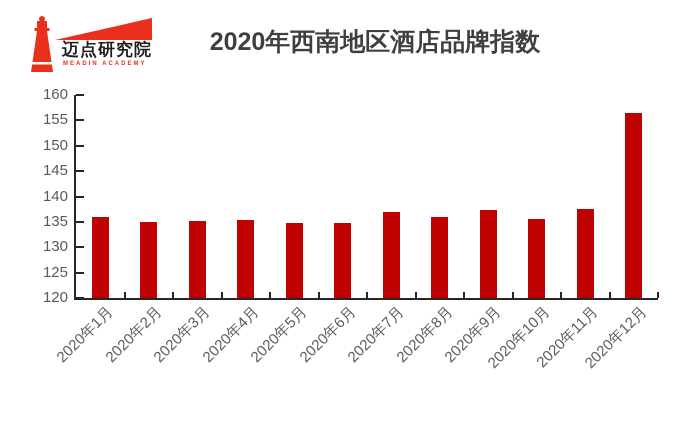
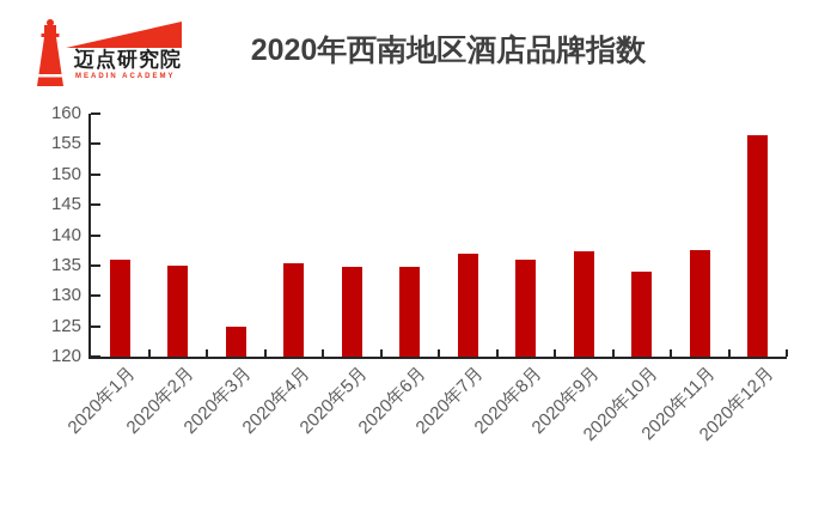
2020年3月: 135 -> 125
2020年10月: 136 -> 134
